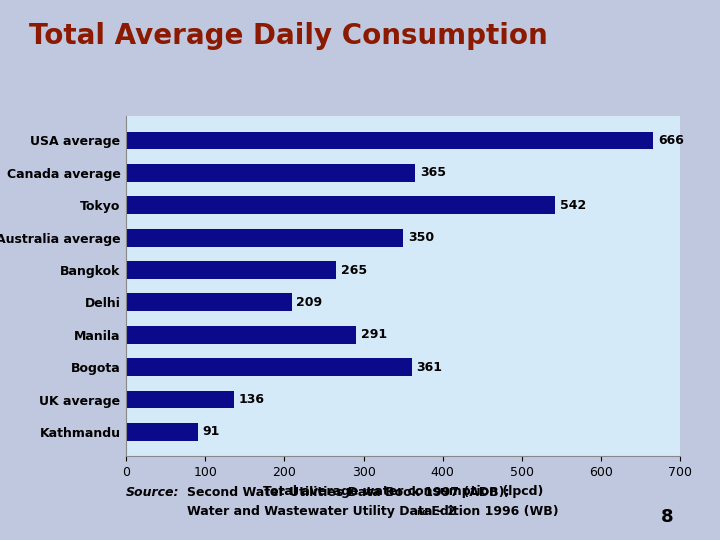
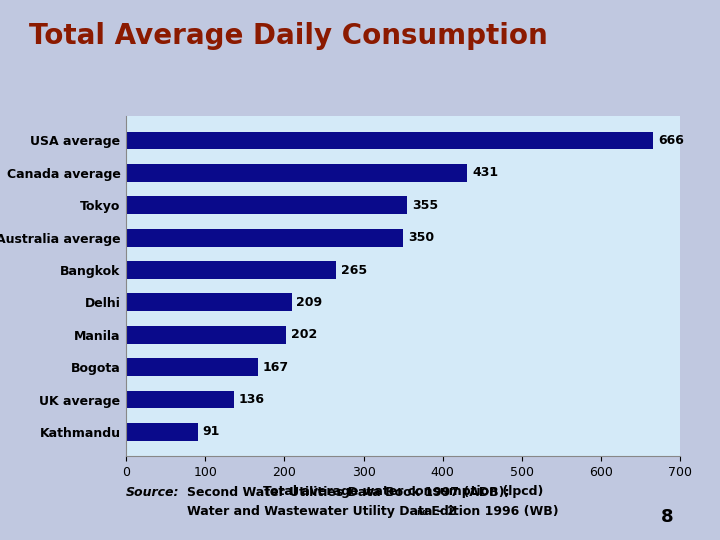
Canada average: 365 -> 431
Tokyo: 542 -> 355
Manila: 291 -> 202
Bogota: 361 -> 167
